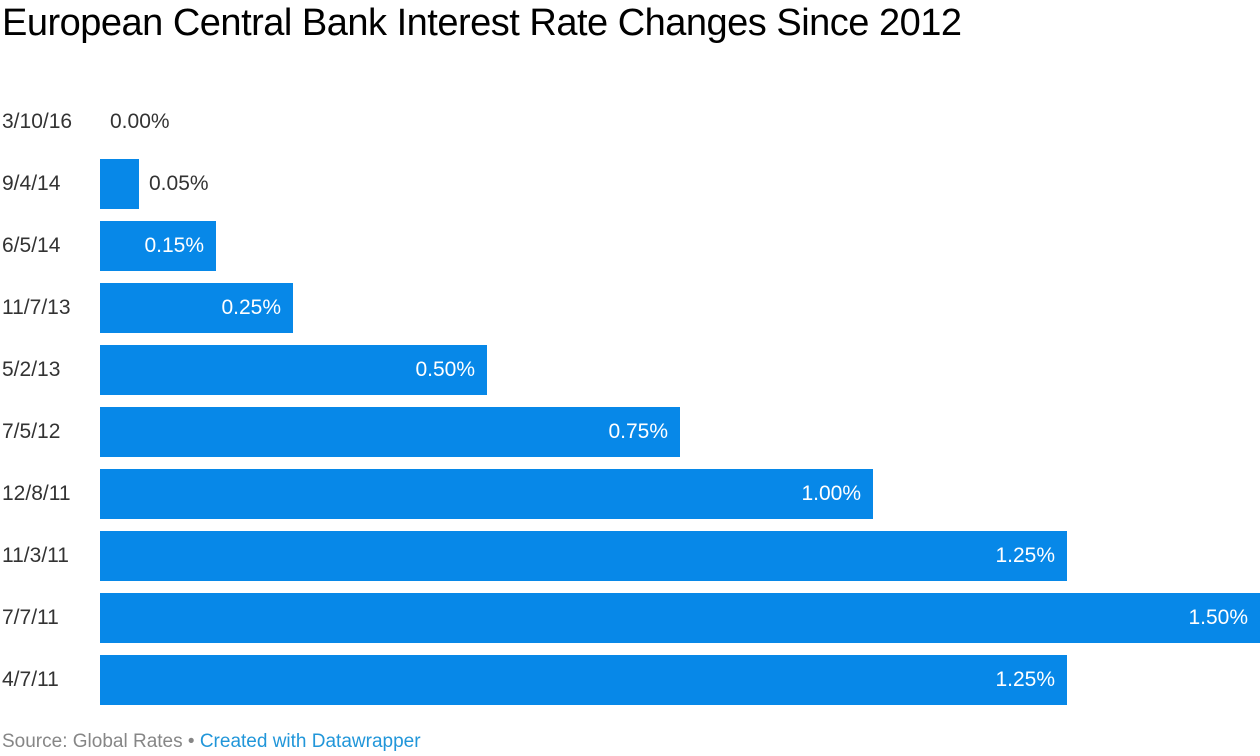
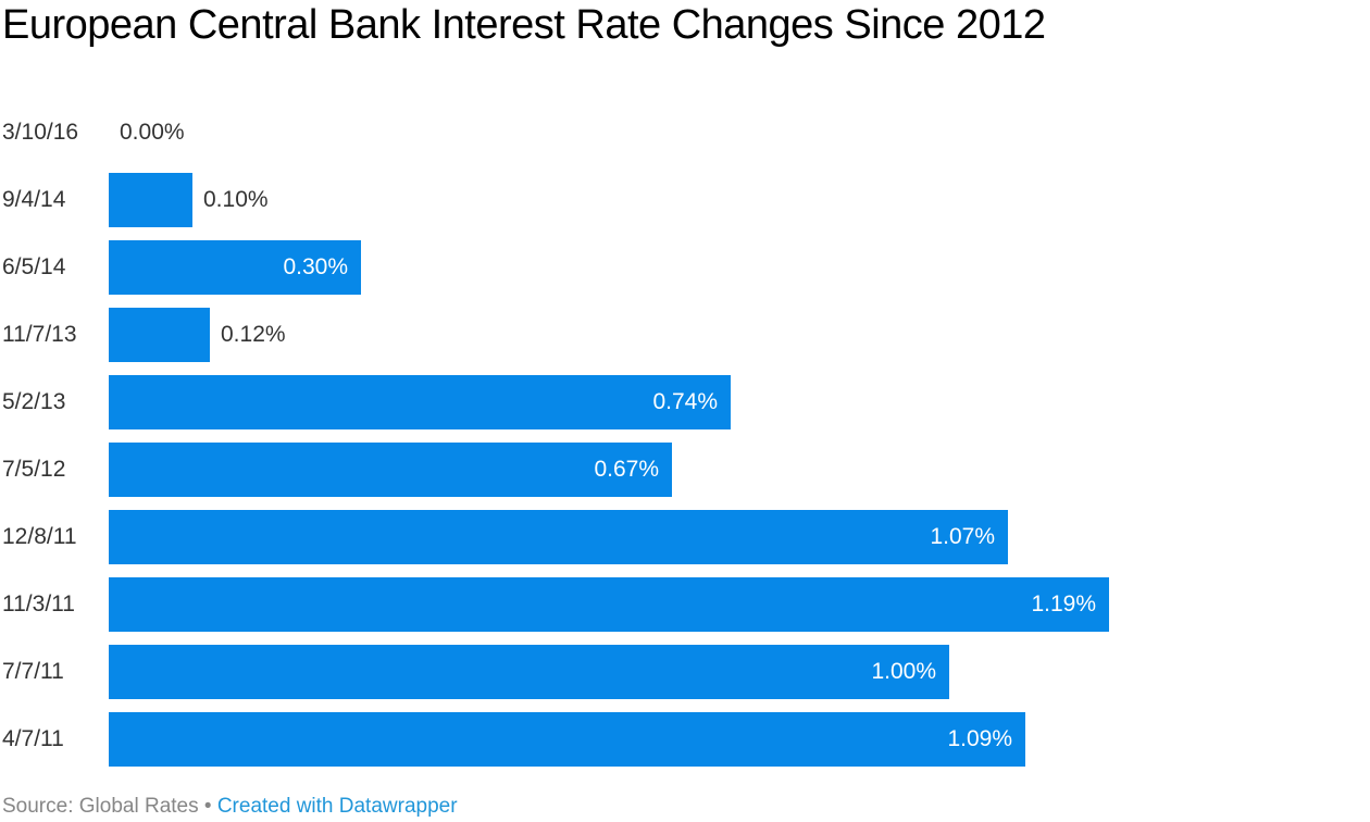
9/4/14: 0.05% -> 0.10%
6/5/14: 0.15% -> 0.30%
11/7/13: 0.25% -> 0.12%
5/2/13: 0.50% -> 0.74%
7/5/12: 0.75% -> 0.67%
12/8/11: 1.00% -> 1.07%
11/3/11: 1.25% -> 1.19%
7/7/11: 1.50% -> 1.00%
4/7/11: 1.25% -> 1.09%
